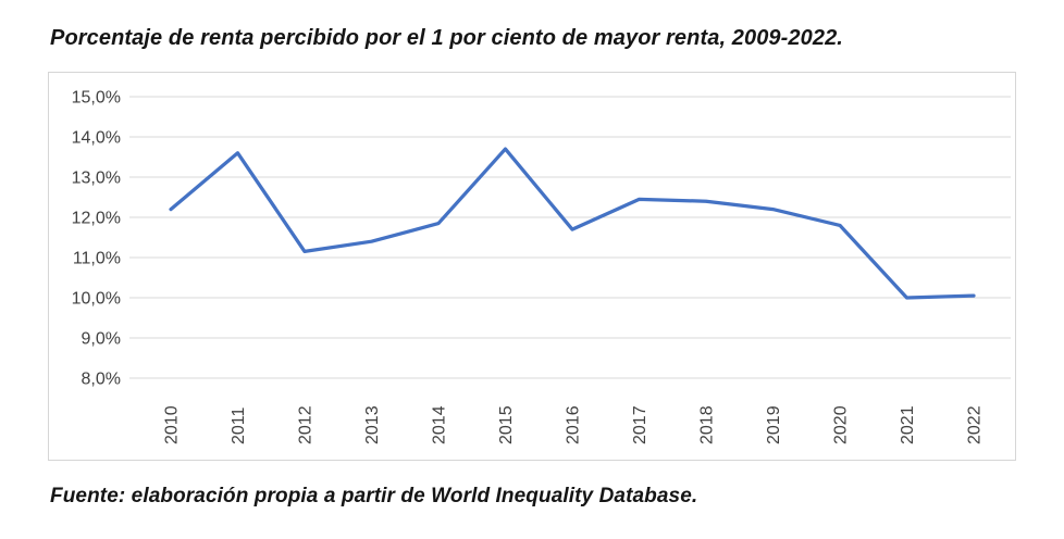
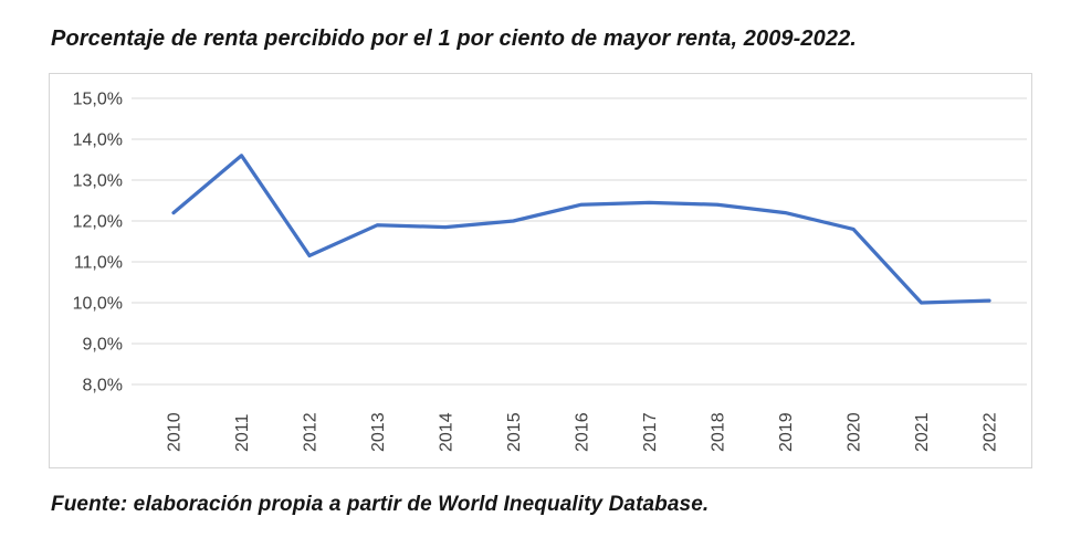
2013: 11,4% -> 11,9%
2015: 13,7% -> 12,0%
2016: 11,7% -> 12,4%
